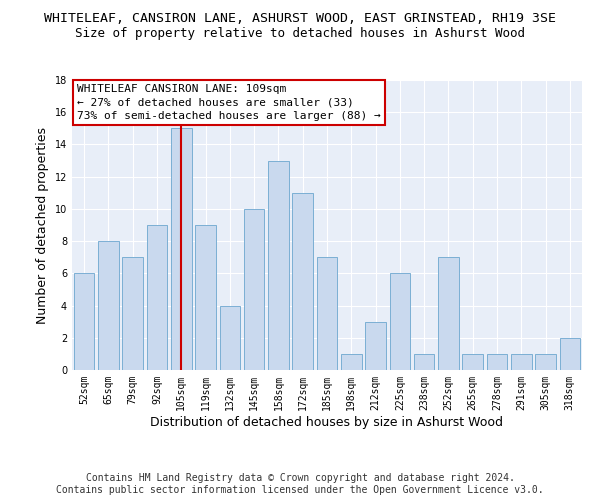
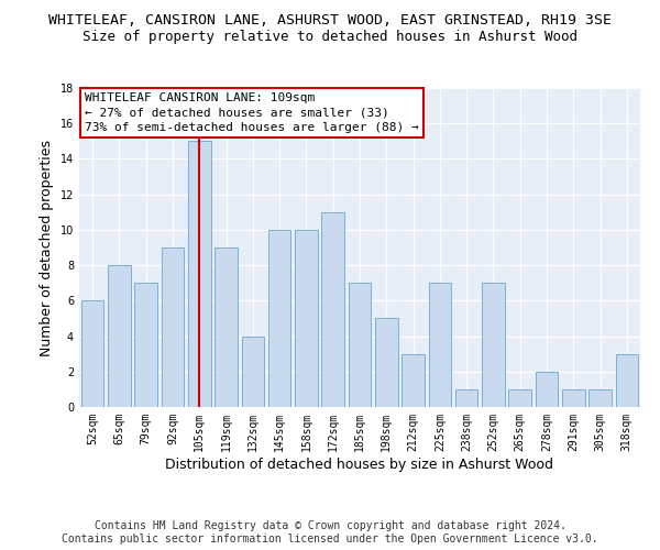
158sqm: 13 -> 10
198sqm: 1 -> 5
225sqm: 6 -> 7
278sqm: 1 -> 2
318sqm: 2 -> 3
